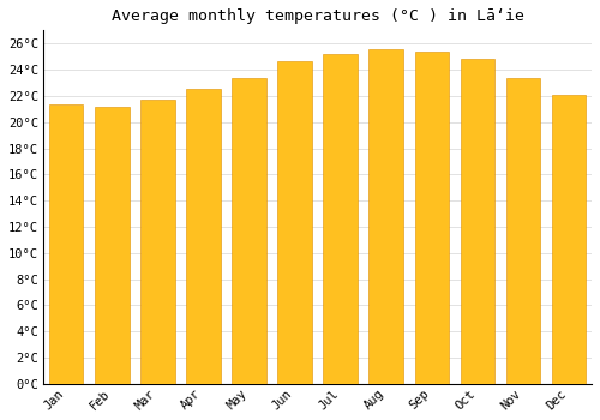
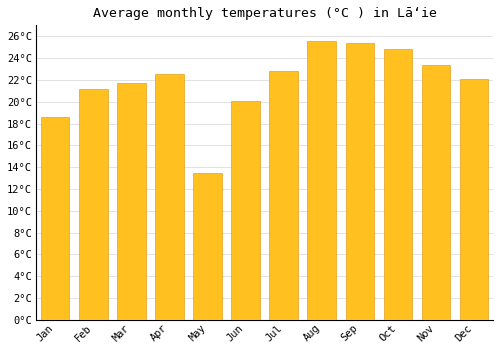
Jan: 21.3°C -> 18.6°C
May: 23.4°C -> 13.5°C
Jun: 24.6°C -> 20.1°C
Jul: 25.2°C -> 22.8°C
